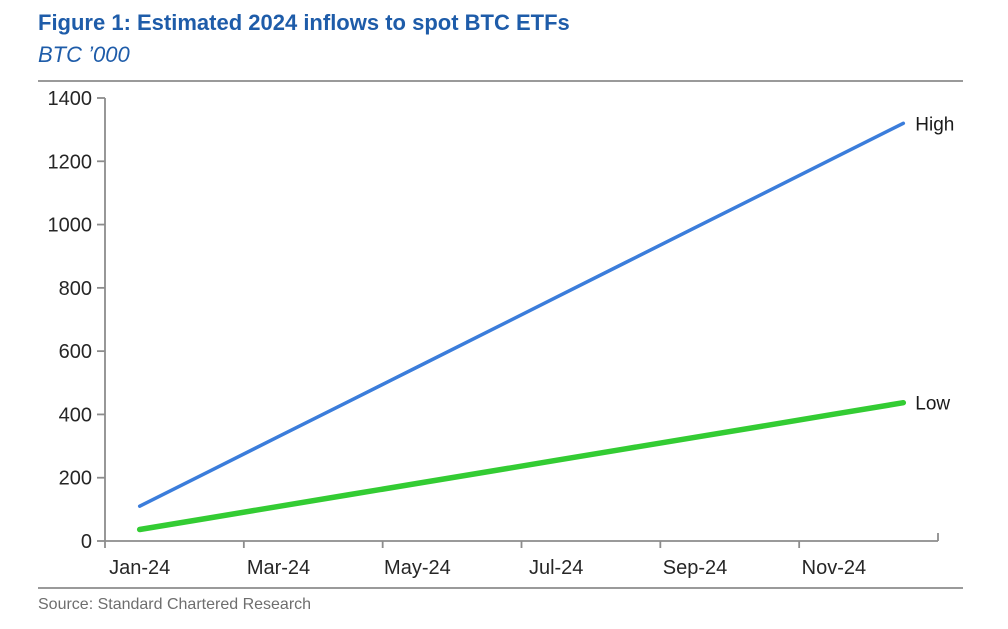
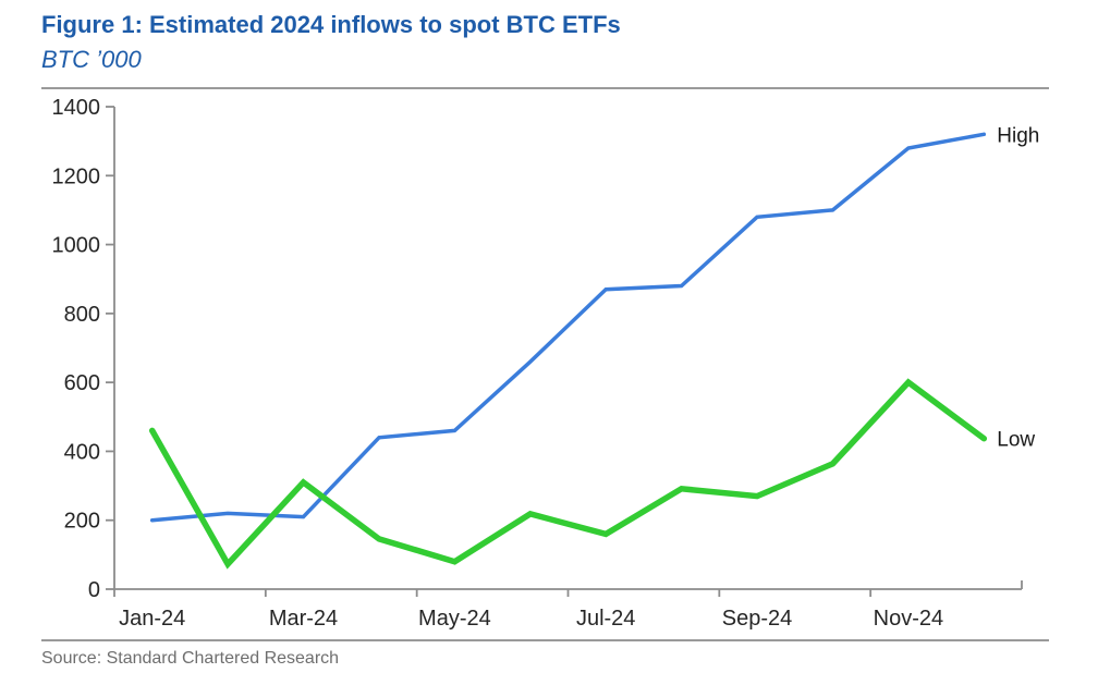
High/Jan-24: 110 -> 200
Low/Jan-24: 40 -> 460
High/Mar-24: 330 -> 210
Low/Mar-24: 110 -> 310
High/May-24: 550 -> 460
Low/May-24: 180 -> 80
High/Jul-24: 770 -> 870
Low/Jul-24: 250 -> 160
High/Sep-24: 990 -> 1080
Low/Sep-24: 330 -> 270
High/Nov-24: 1210 -> 1280
Low/Nov-24: 400 -> 600
